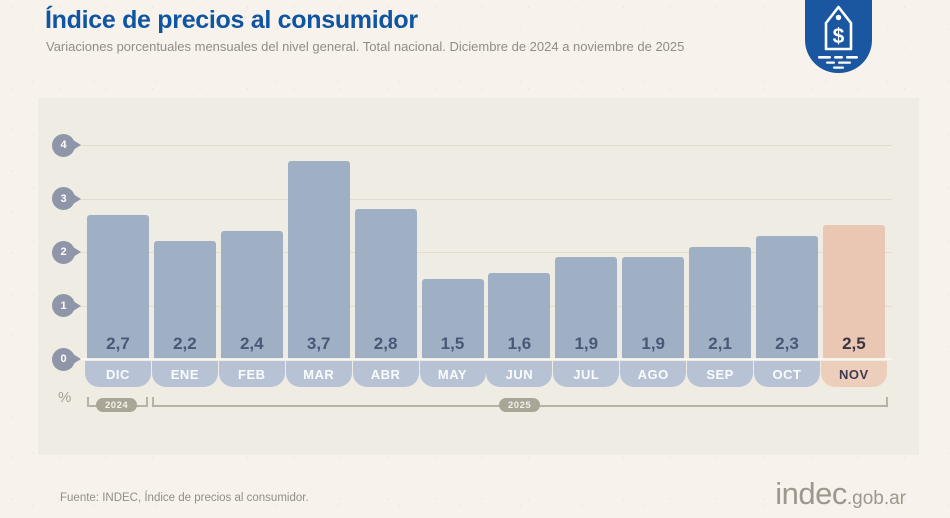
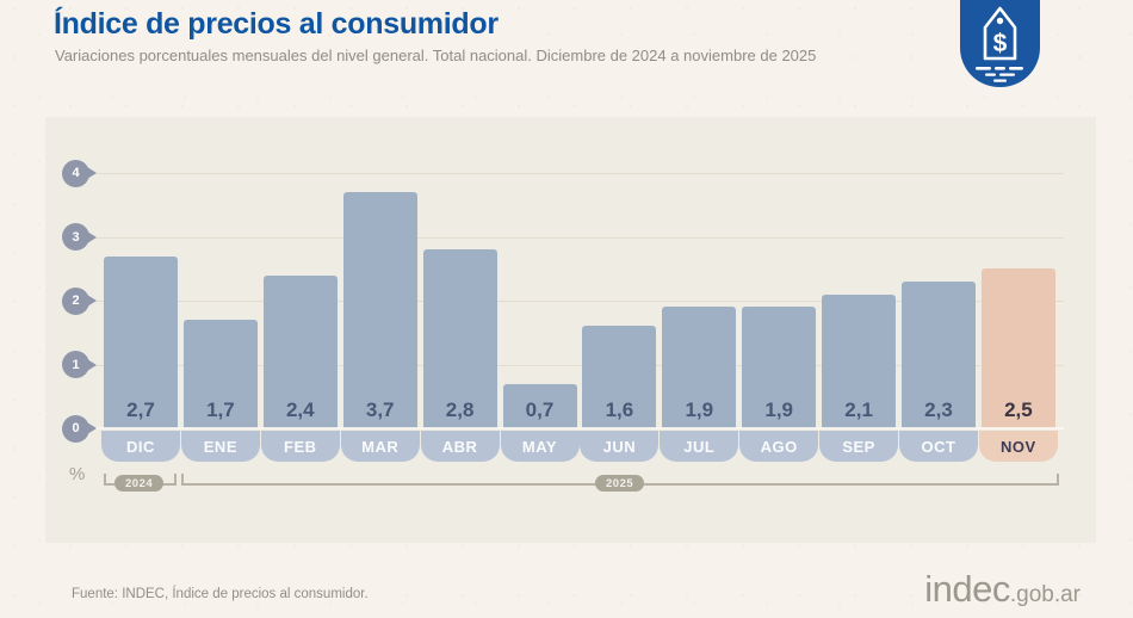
ENE: 2,2 -> 1,7
MAY: 1,5 -> 0,7
